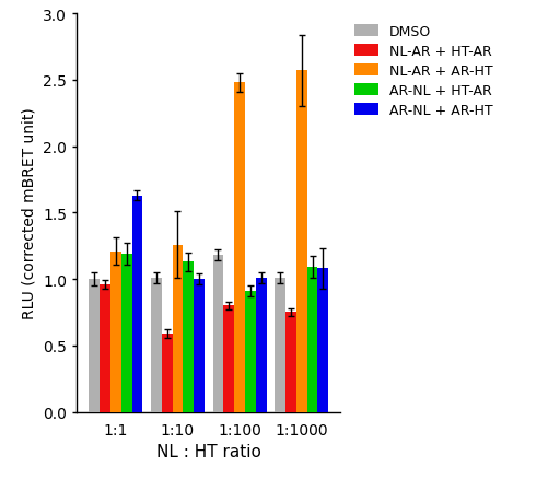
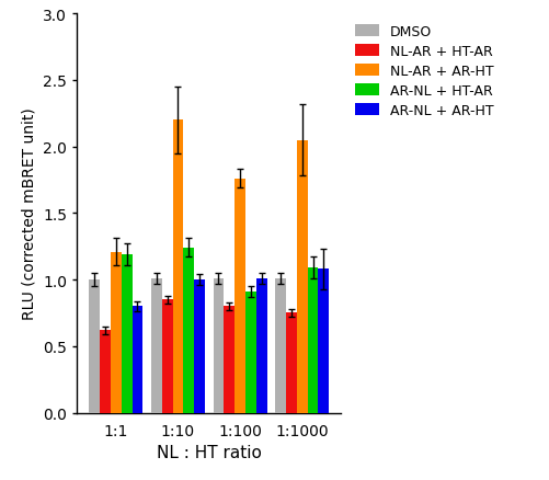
NL-AR + HT-AR/1:1: 0.96 -> 0.62
AR-NL + AR-HT/1:1: 1.63 -> 0.80
NL-AR + HT-AR/1:10: 0.59 -> 0.85
NL-AR + AR-HT/1:10: 1.26 -> 2.20
AR-NL + HT-AR/1:10: 1.13 -> 1.24
DMSO/1:100: 1.18 -> 1.01
NL-AR + AR-HT/1:100: 2.48 -> 1.76
NL-AR + AR-HT/1:1000: 2.57 -> 2.05
